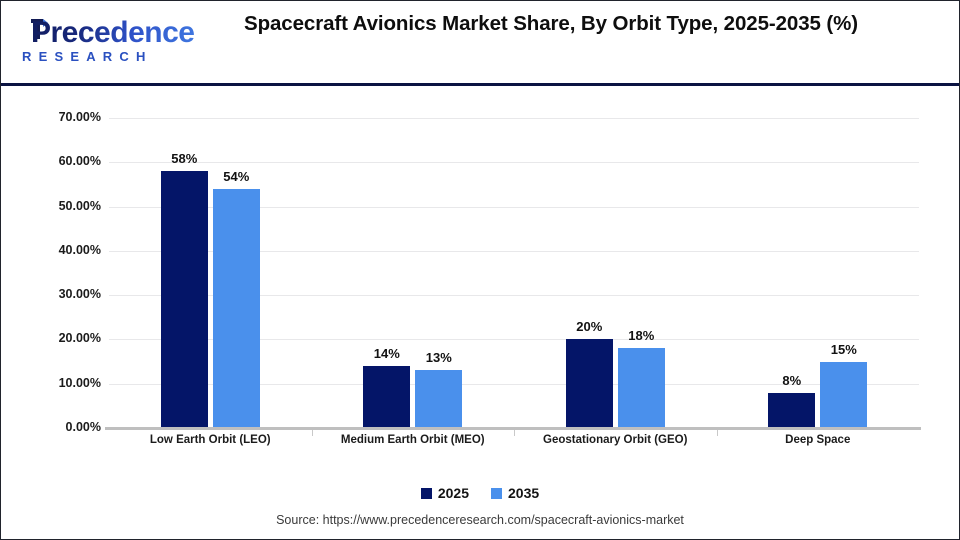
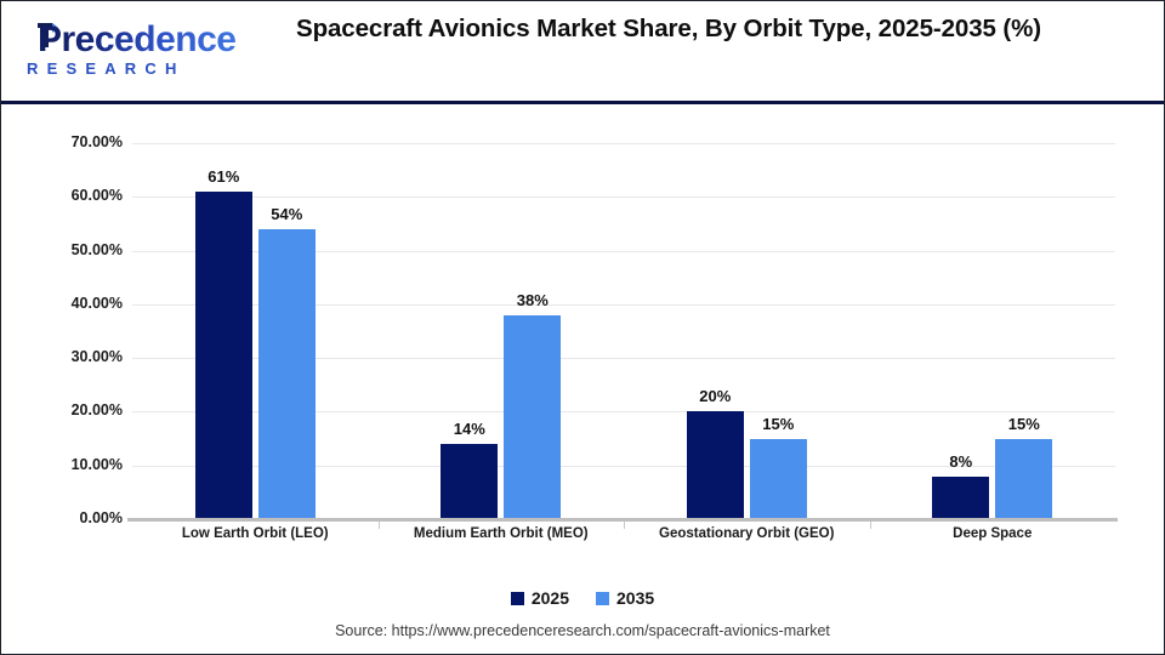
2025/Low Earth Orbit (LEO): 58% -> 61%
2035/Medium Earth Orbit (MEO): 13% -> 38%
2035/Geostationary Orbit (GEO): 18% -> 15%
